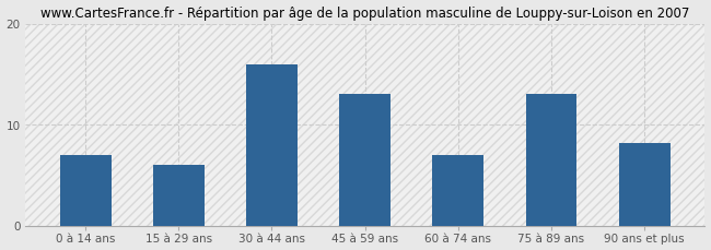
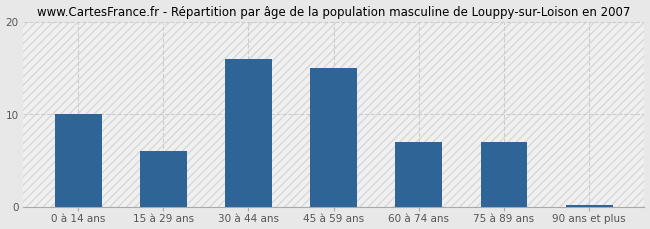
0 à 14 ans: 7.0 -> 10.0
45 à 59 ans: 13.0 -> 15.0
75 à 89 ans: 13.0 -> 7.0
90 ans et plus: 8.2 -> 0.2
